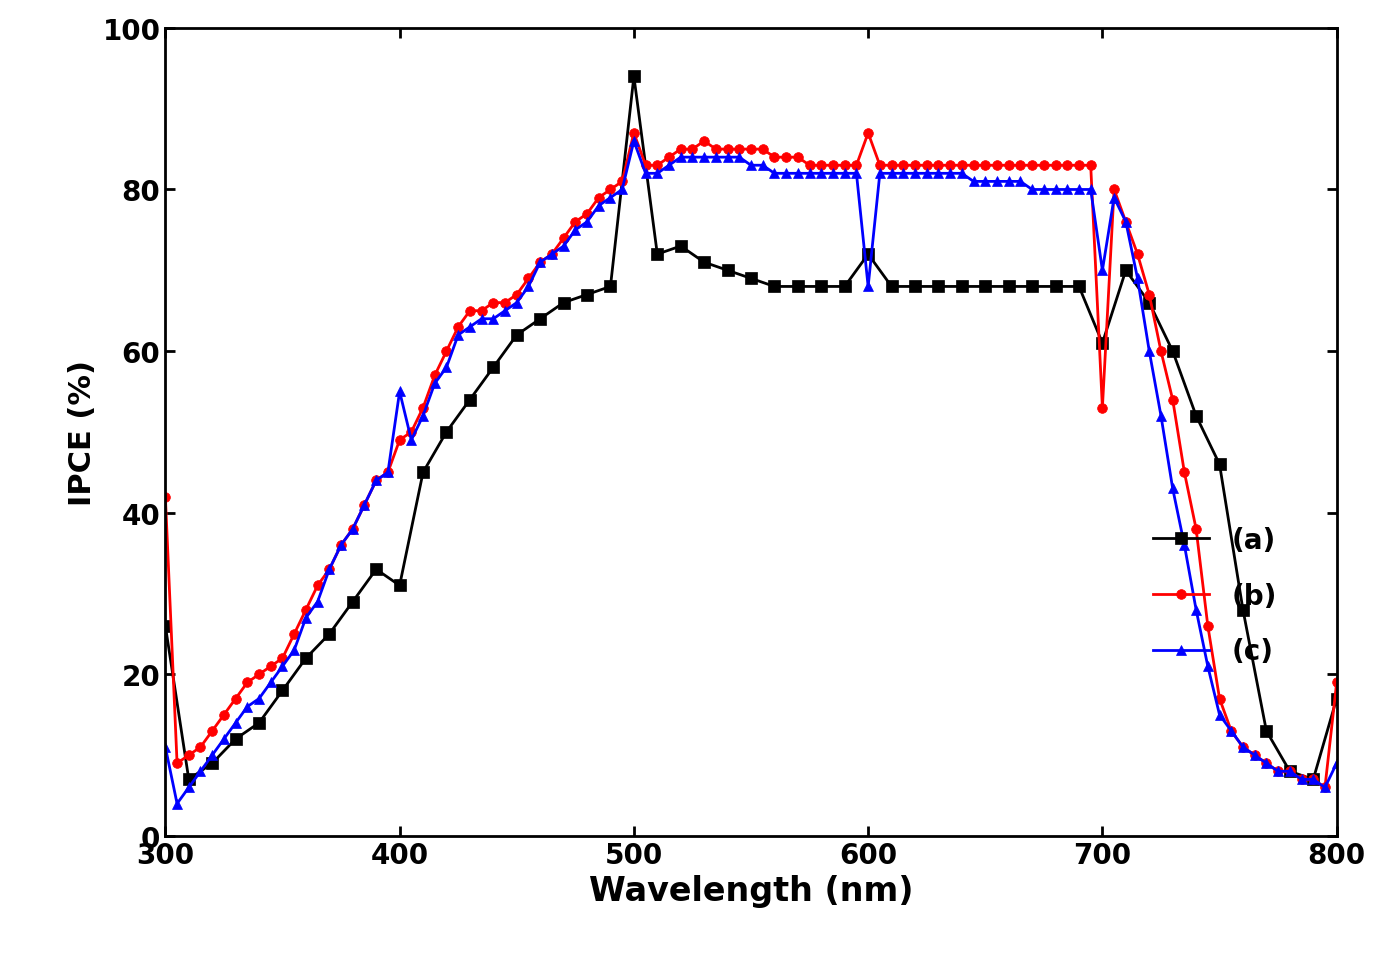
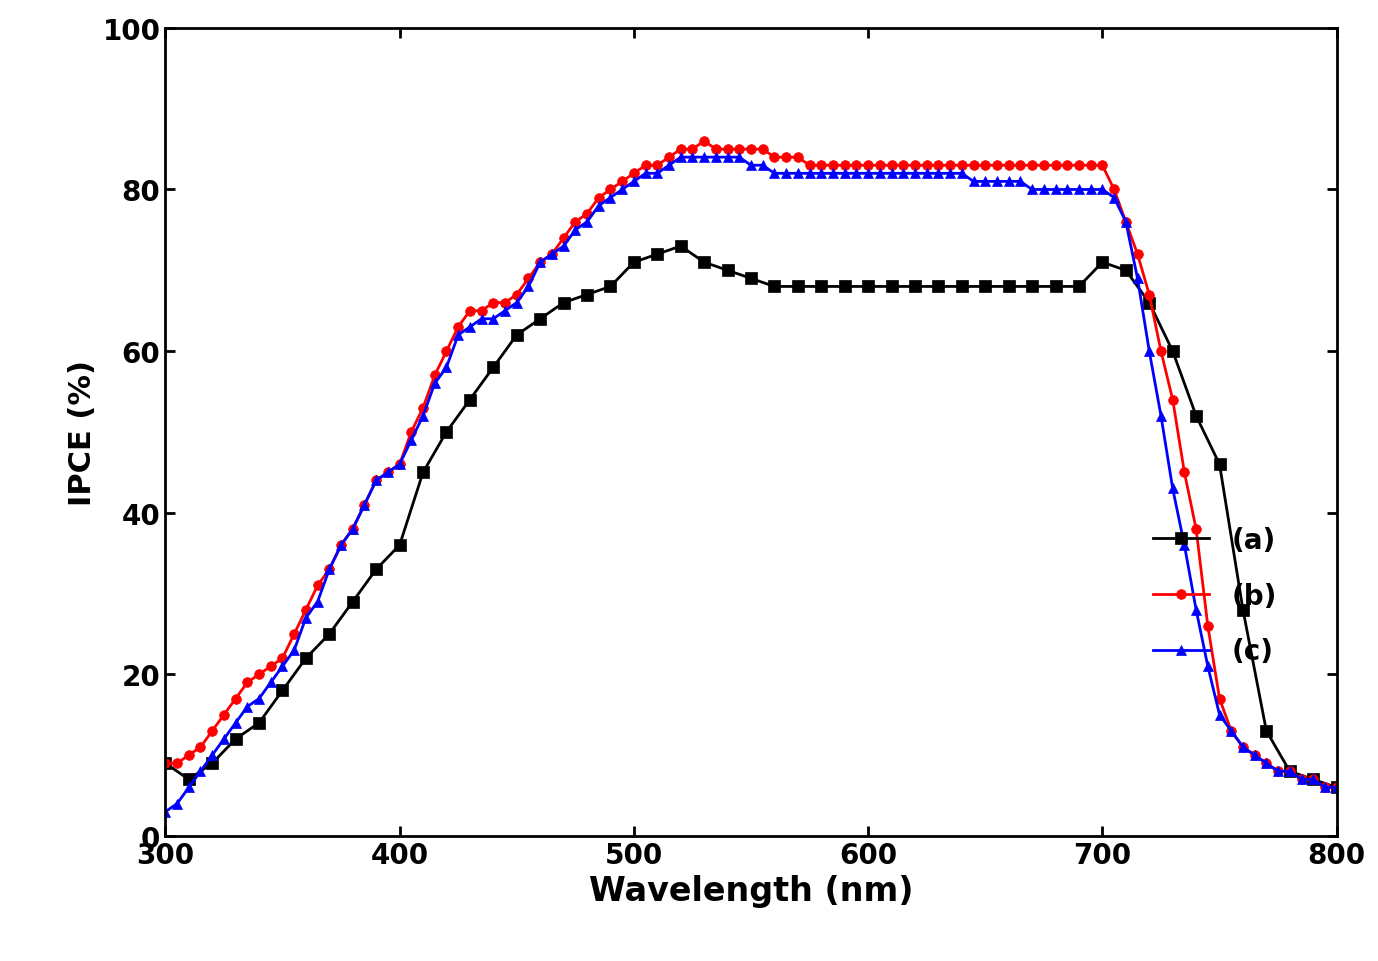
(a)/300: 26 -> 9
(b)/300: 42 -> 9
(c)/300: 11 -> 3
(a)/400: 31 -> 36
(b)/400: 49 -> 46
(c)/400: 55 -> 46
(a)/500: 94 -> 71
(b)/500: 87 -> 82
(c)/500: 86 -> 81
(a)/600: 72 -> 68
(b)/600: 87 -> 83
(c)/600: 68 -> 82
(a)/700: 61 -> 71
(b)/700: 53 -> 83
(c)/700: 70 -> 80
(a)/800: 17 -> 6
(b)/800: 19 -> 6
(c)/800: 9 -> 6
